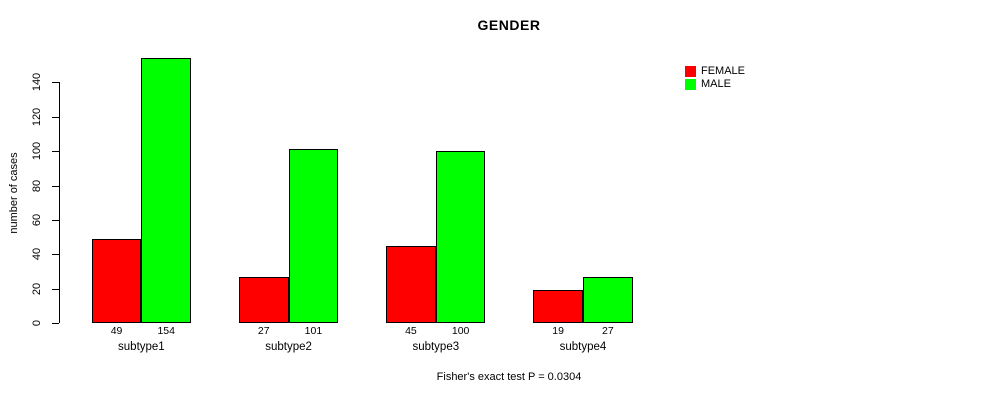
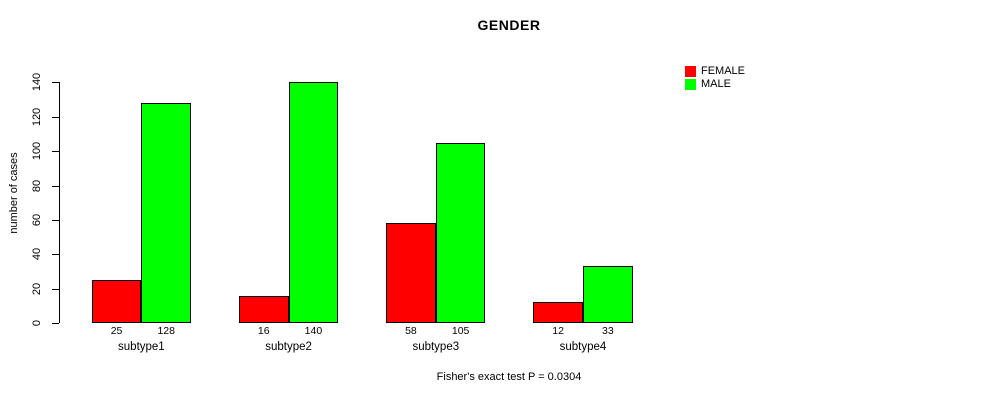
FEMALE/subtype1: 49 -> 25
MALE/subtype1: 154 -> 128
FEMALE/subtype2: 27 -> 16
MALE/subtype2: 101 -> 140
FEMALE/subtype3: 45 -> 58
MALE/subtype3: 100 -> 105
FEMALE/subtype4: 19 -> 12
MALE/subtype4: 27 -> 33
